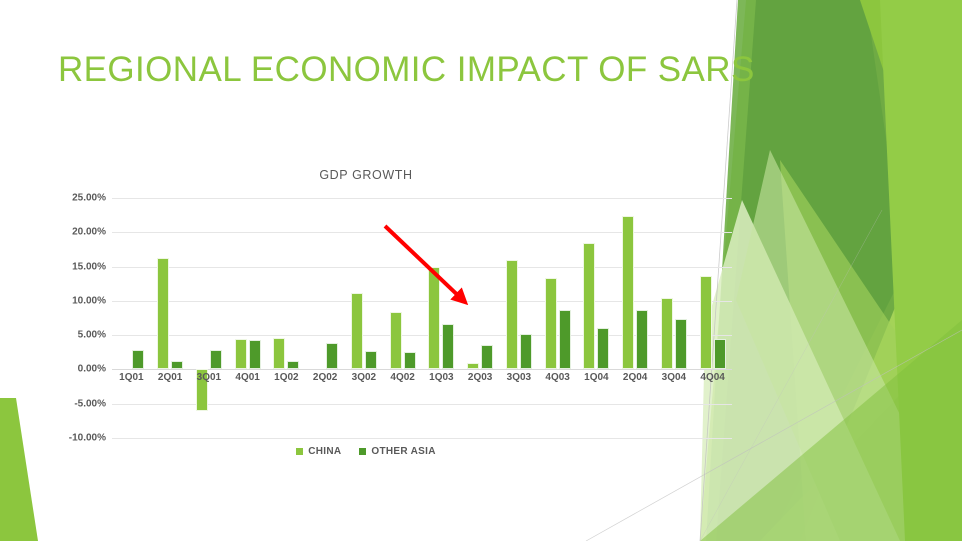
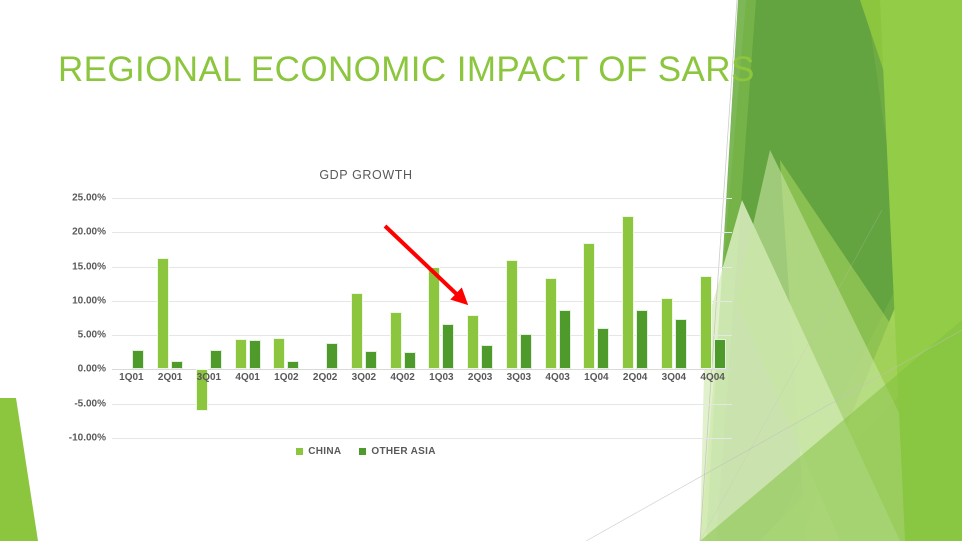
CHINA/2Q03: 1% -> 8%
